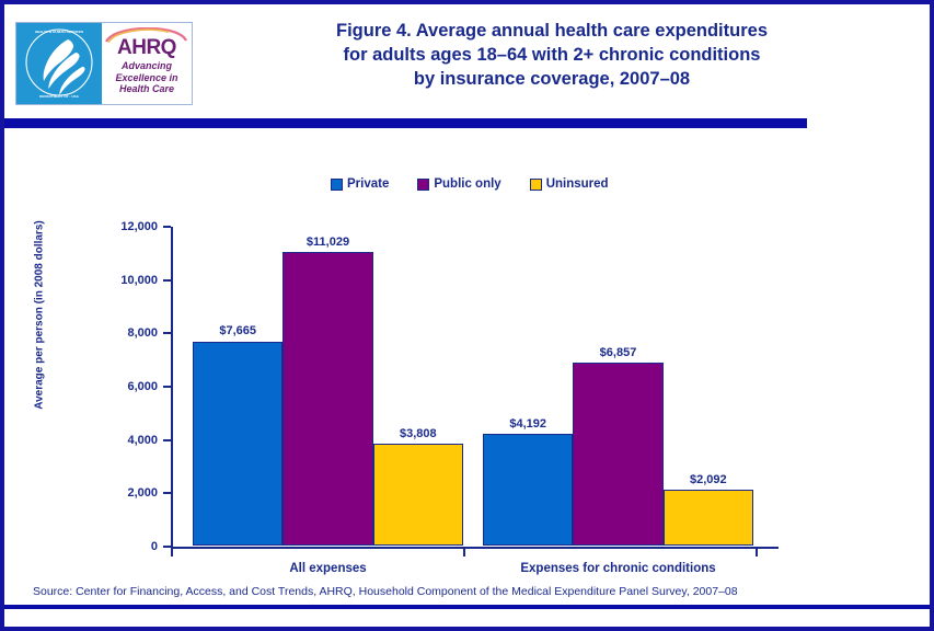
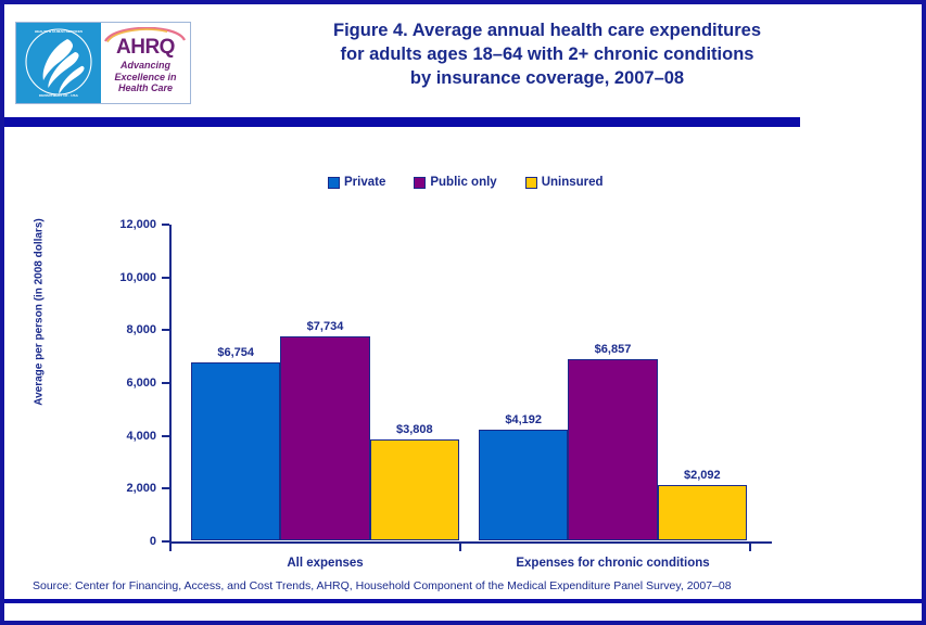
Private/All expenses: $7,665 -> $6,754
Public only/All expenses: $11,029 -> $7,734
